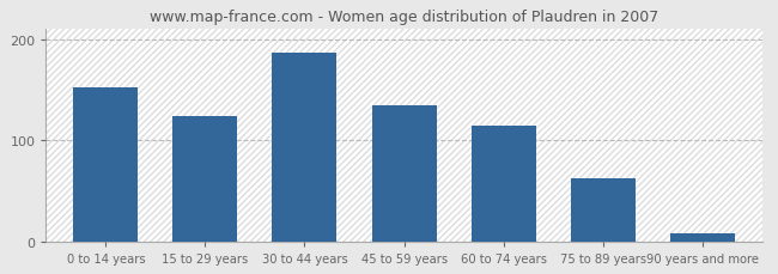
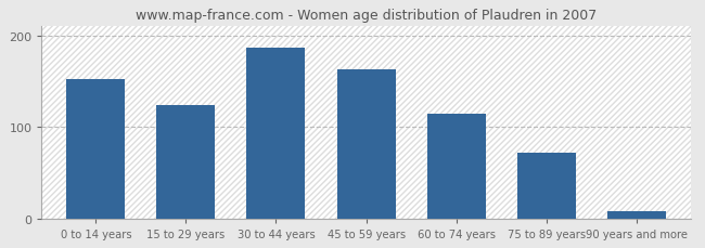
45 to 59 years: 134 -> 163
75 to 89 years: 62 -> 72
